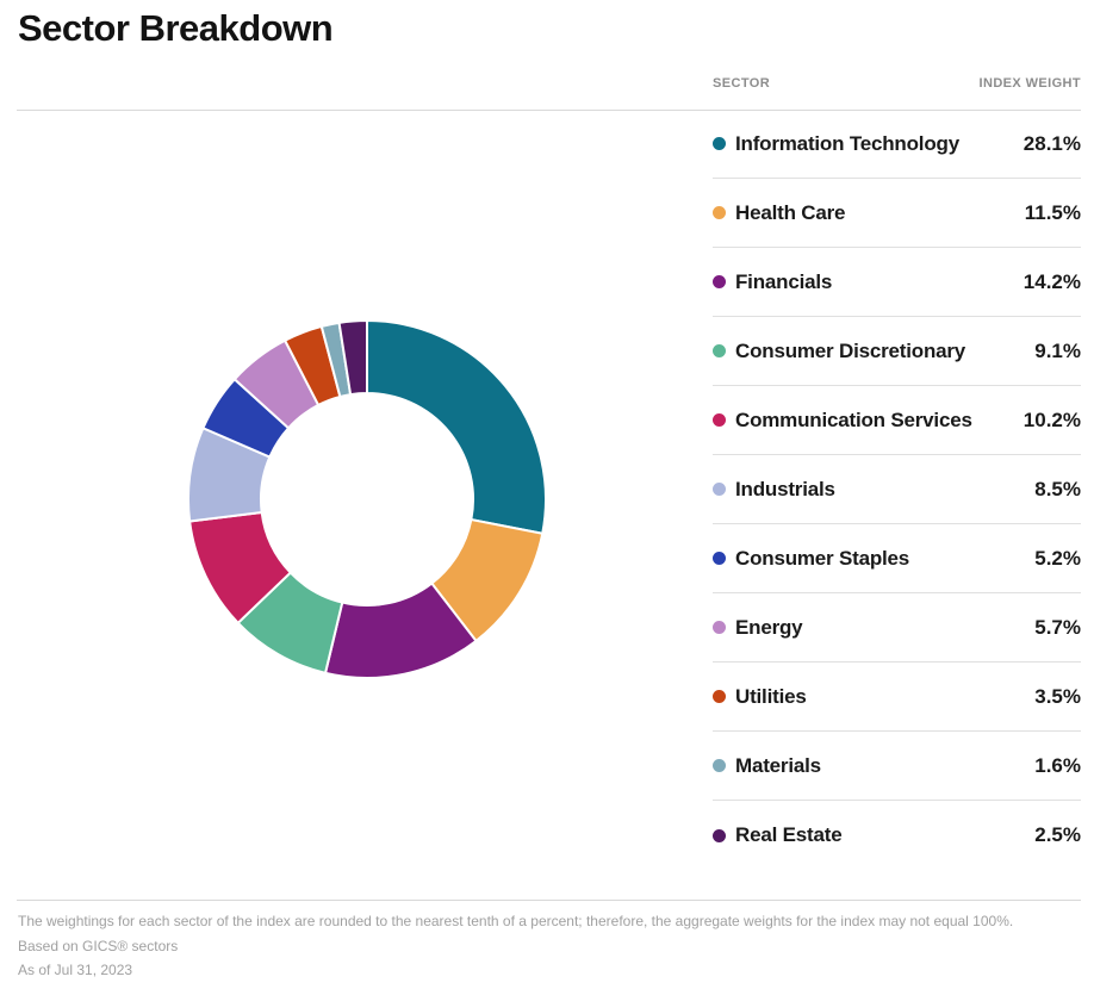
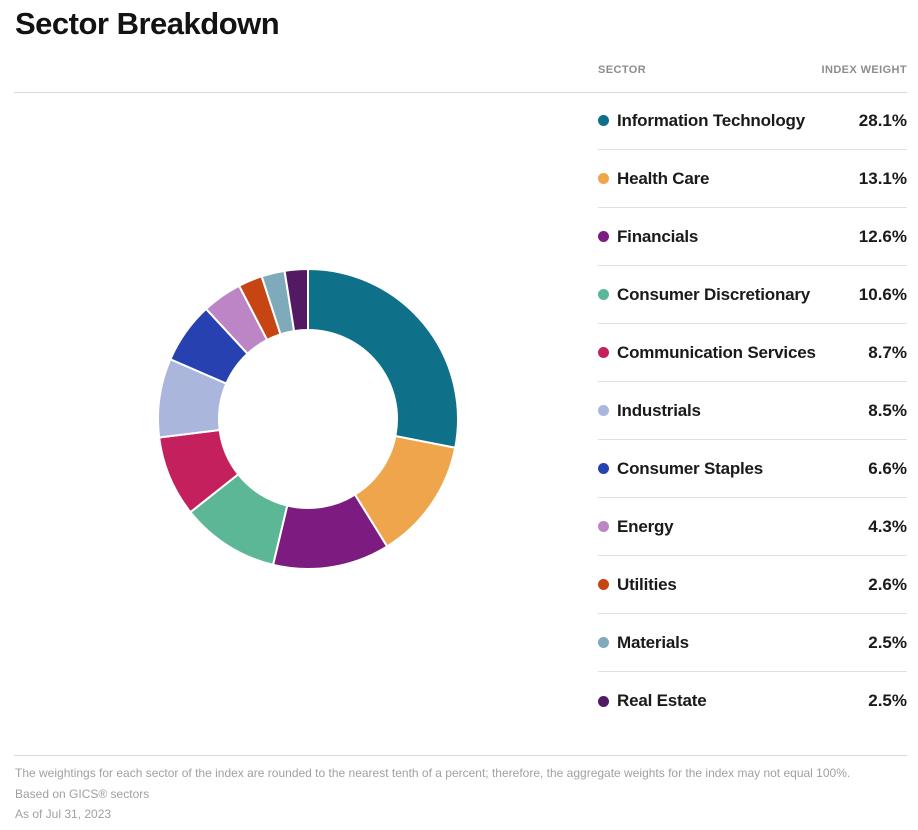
Health Care: 11.5% -> 13.1%
Financials: 14.2% -> 12.6%
Consumer Discretionary: 9.1% -> 10.6%
Communication Services: 10.2% -> 8.7%
Consumer Staples: 5.2% -> 6.6%
Energy: 5.7% -> 4.3%
Utilities: 3.5% -> 2.6%
Materials: 1.6% -> 2.5%
